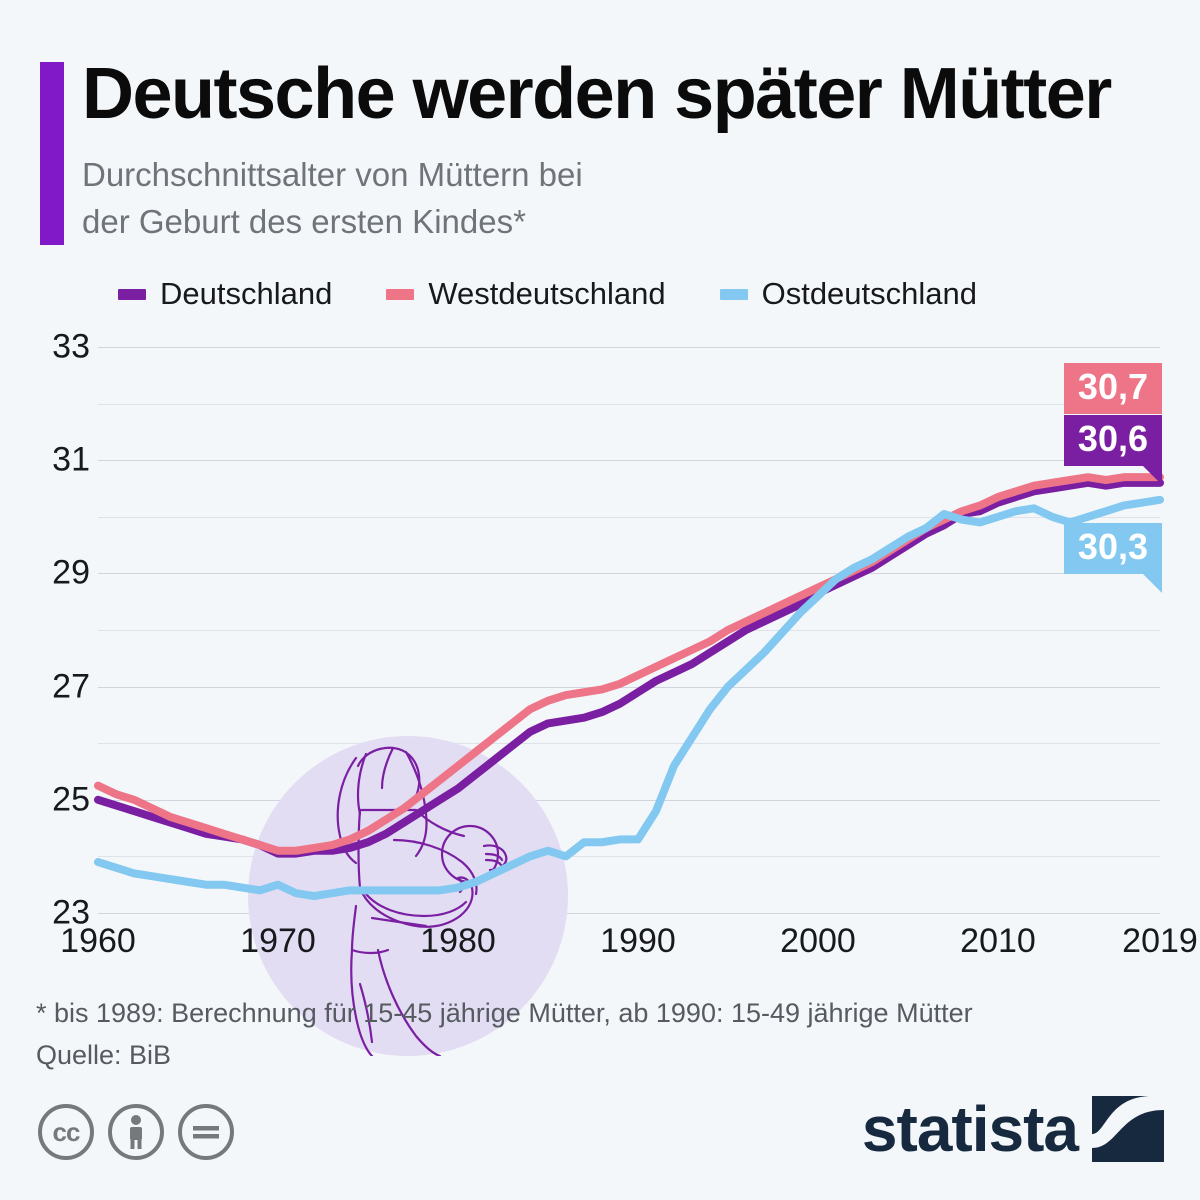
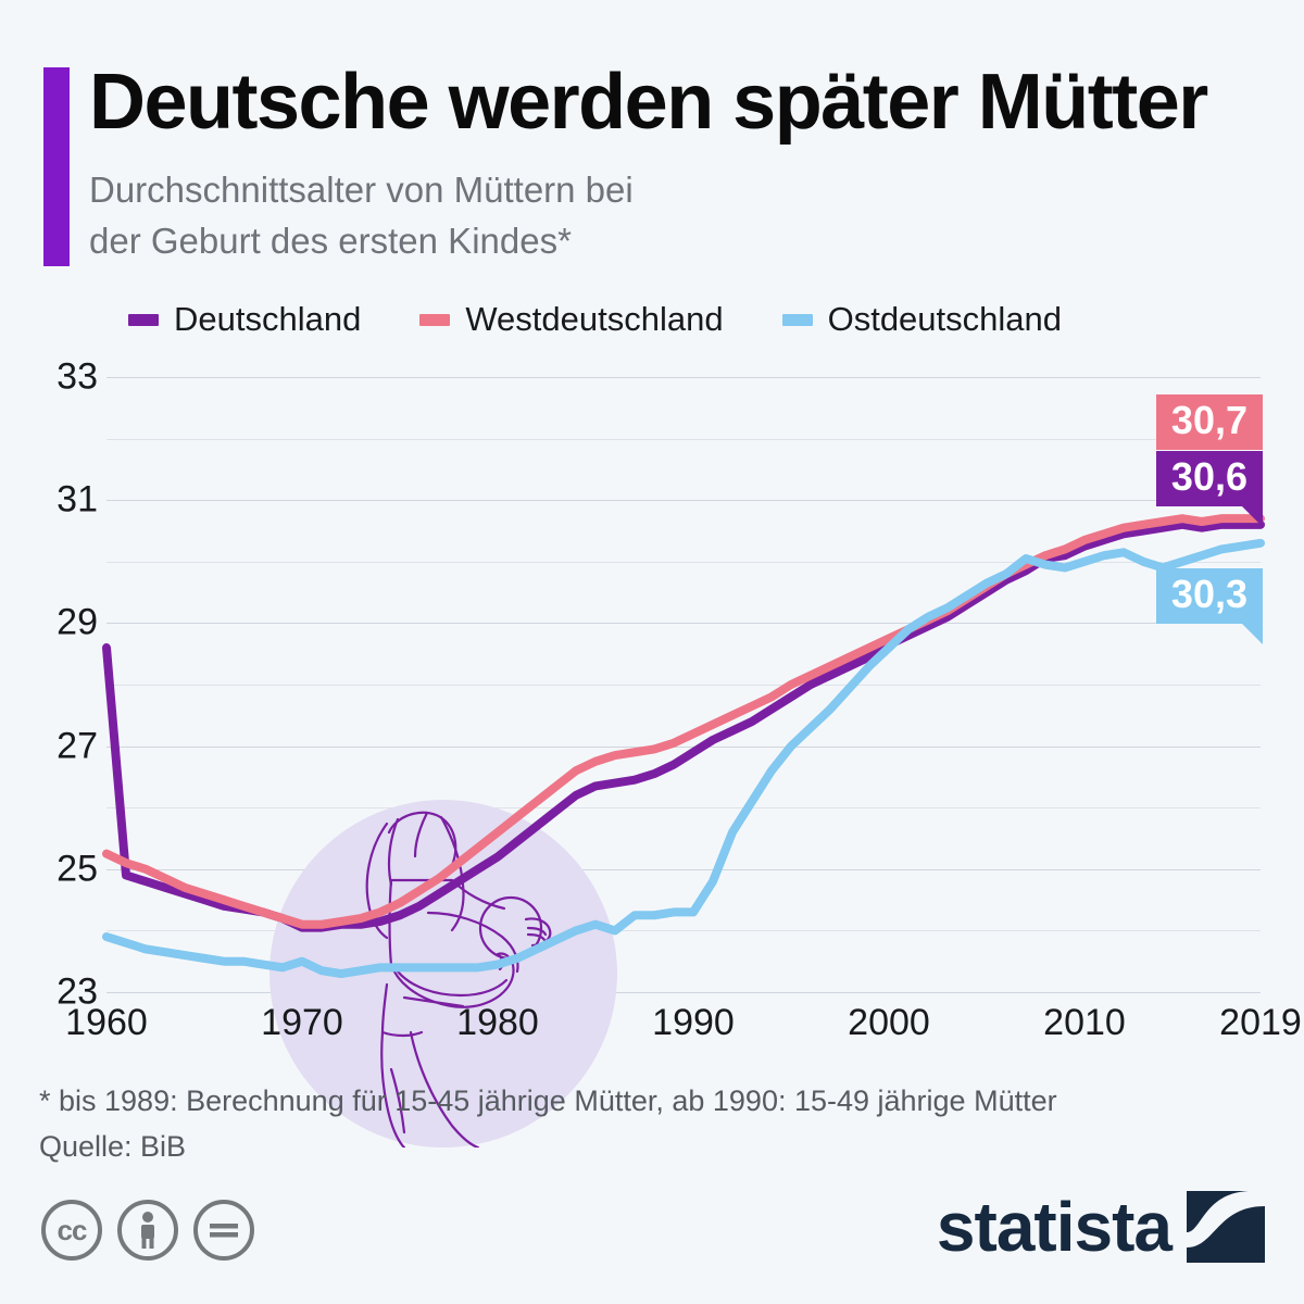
Deutschland/1960: 25.0 -> 28.6
